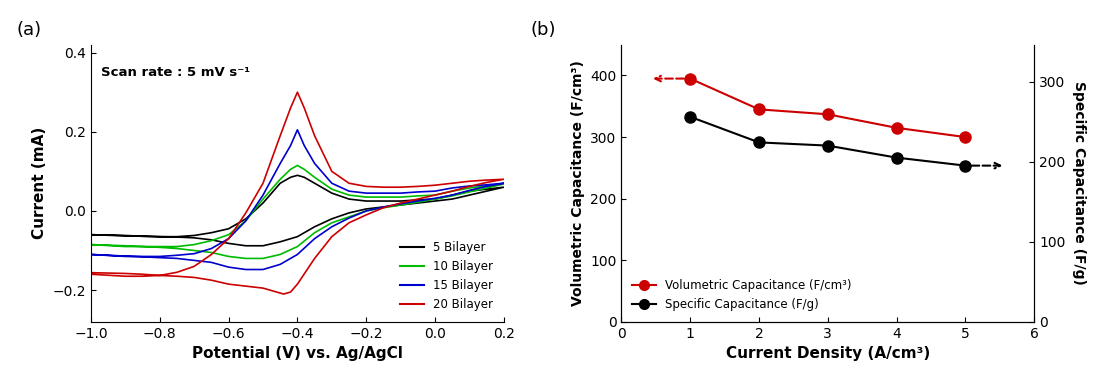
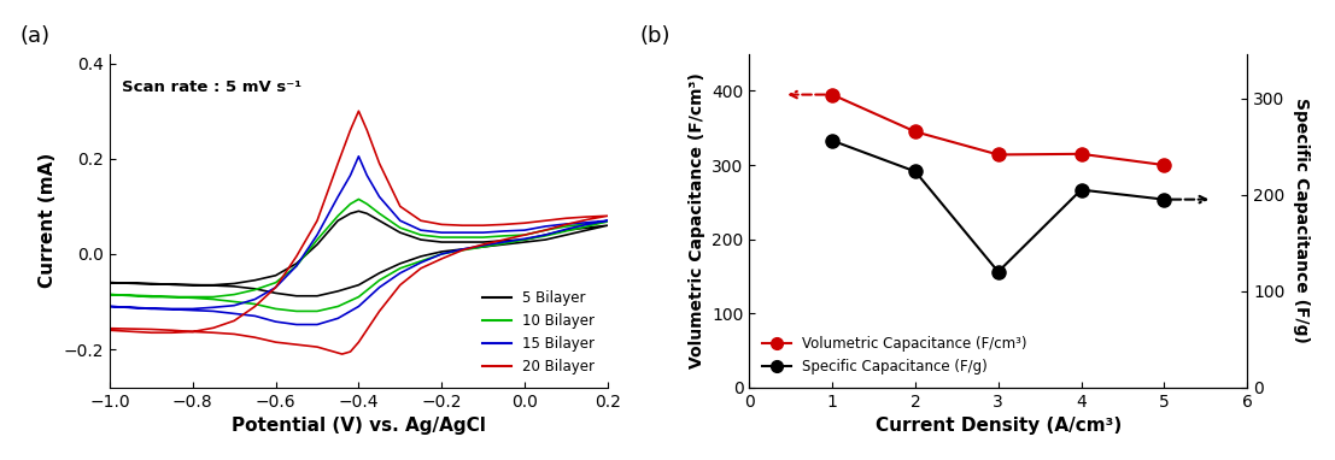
Volumetric Capacitance (F/cm³)/3: 337 -> 314
Specific Capacitance (F/g)/3: 220 -> 120
